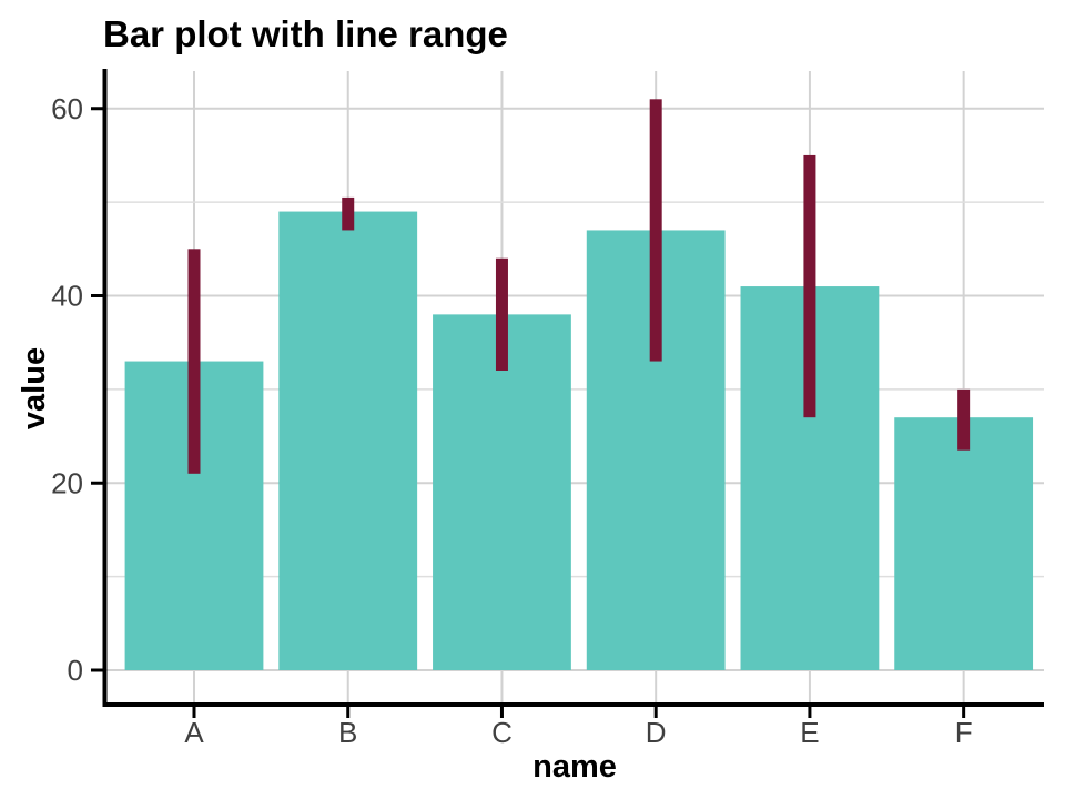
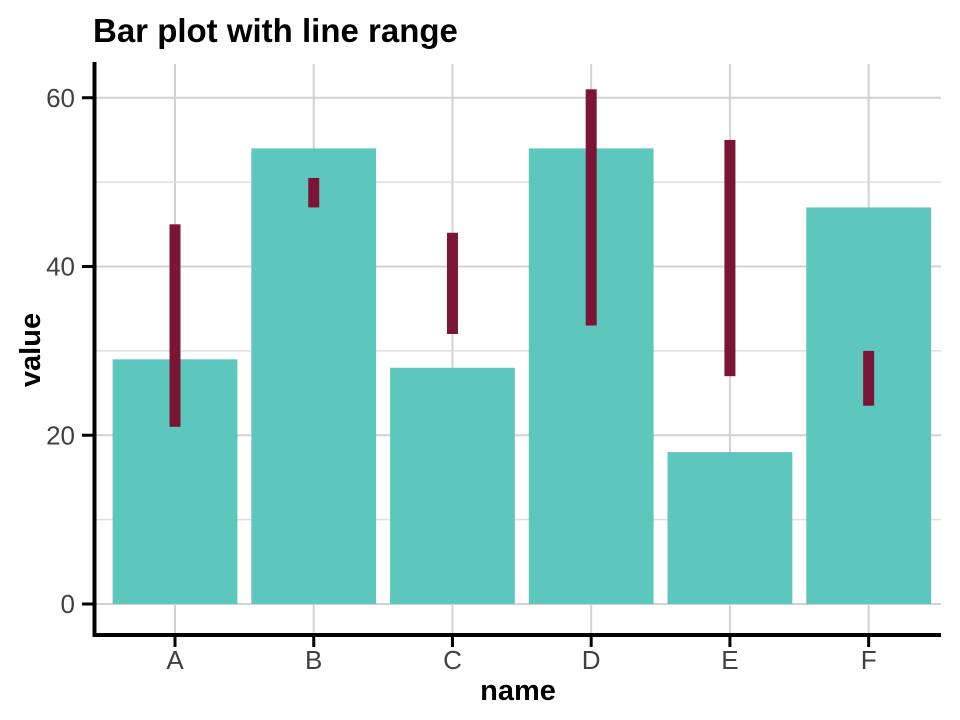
value/A: 33 -> 29
value/B: 49 -> 54
value/C: 38 -> 28
value/D: 47 -> 54
value/E: 41 -> 18
value/F: 27 -> 47
